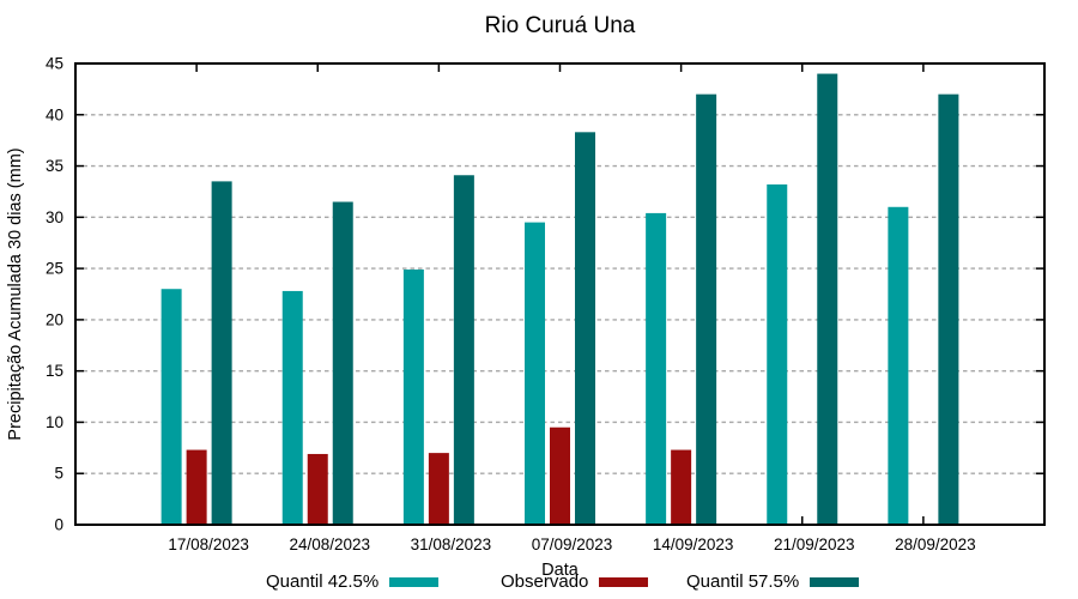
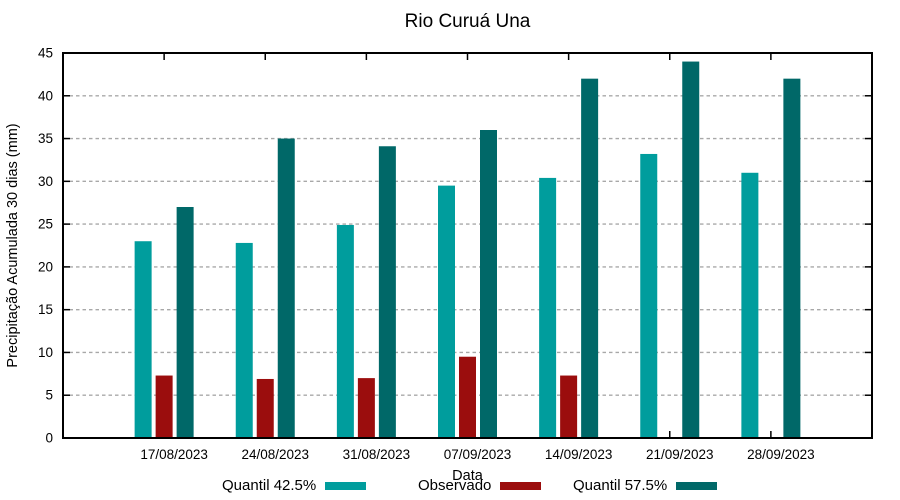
Quantil 57.5%/17/08/2023: 34 -> 27
Quantil 57.5%/24/08/2023: 32 -> 35
Quantil 57.5%/07/09/2023: 38 -> 36
